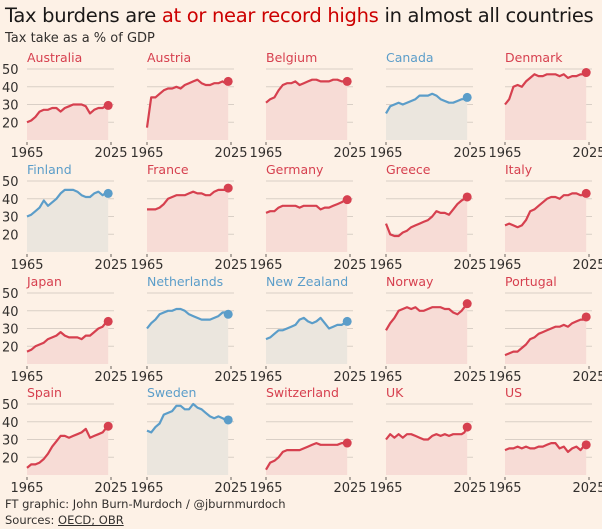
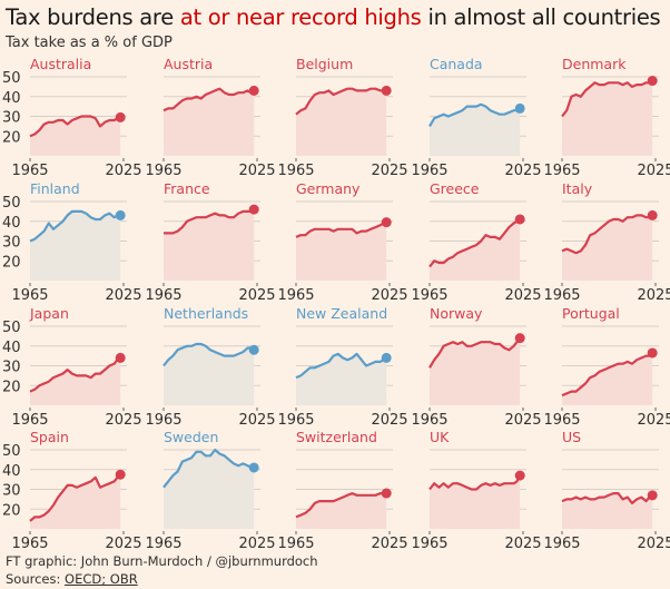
Austria/1965: 17 -> 33
Greece/1965: 26 -> 17
Sweden/1965: 35 -> 31
Switzerland/1965: 13 -> 16
